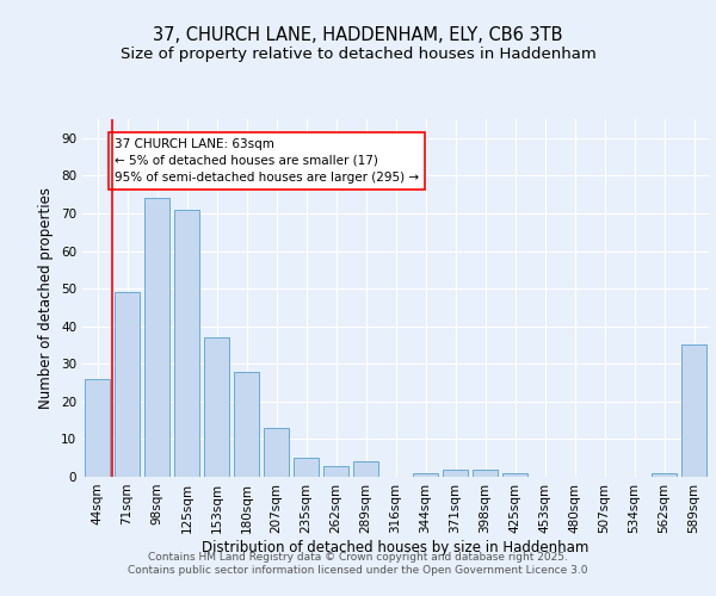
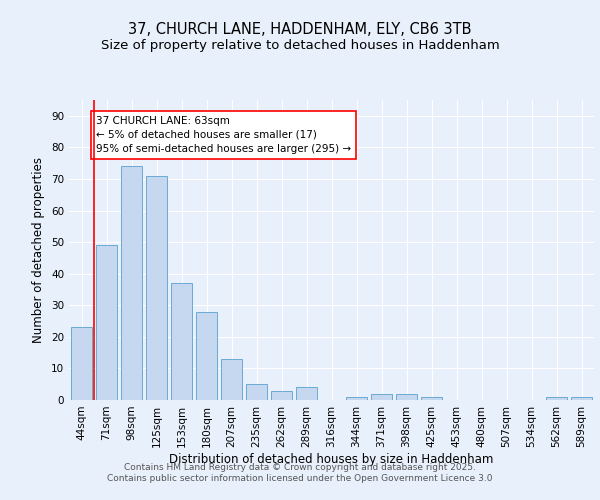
44sqm: 26 -> 23
589sqm: 35 -> 1
